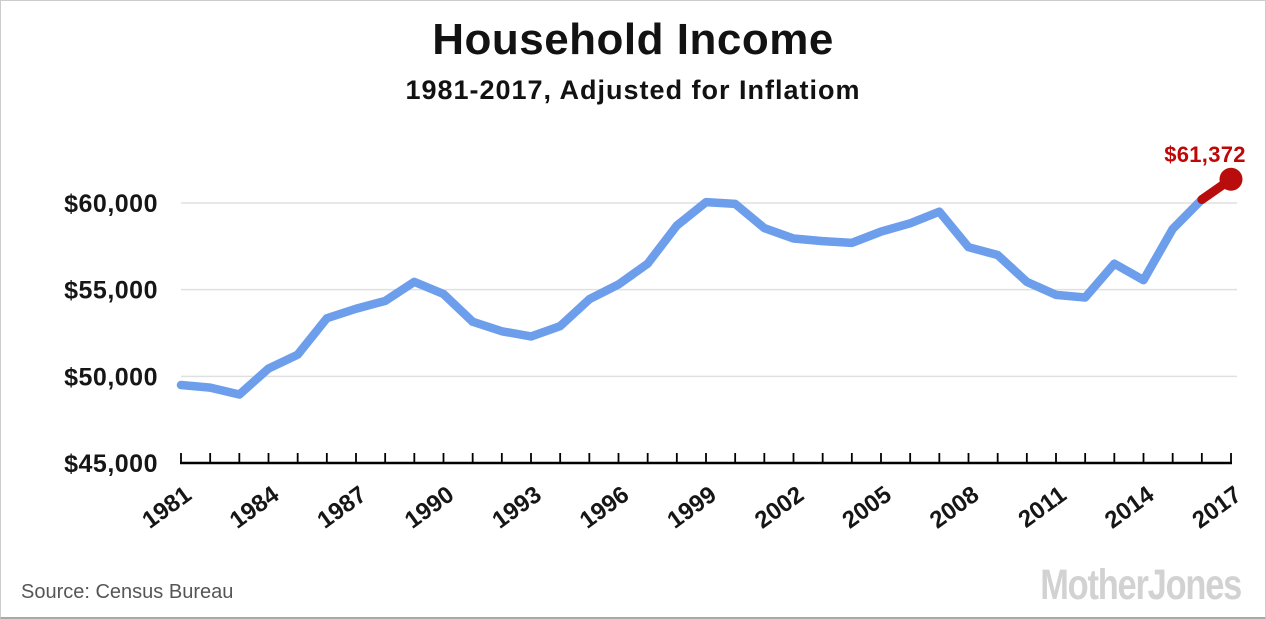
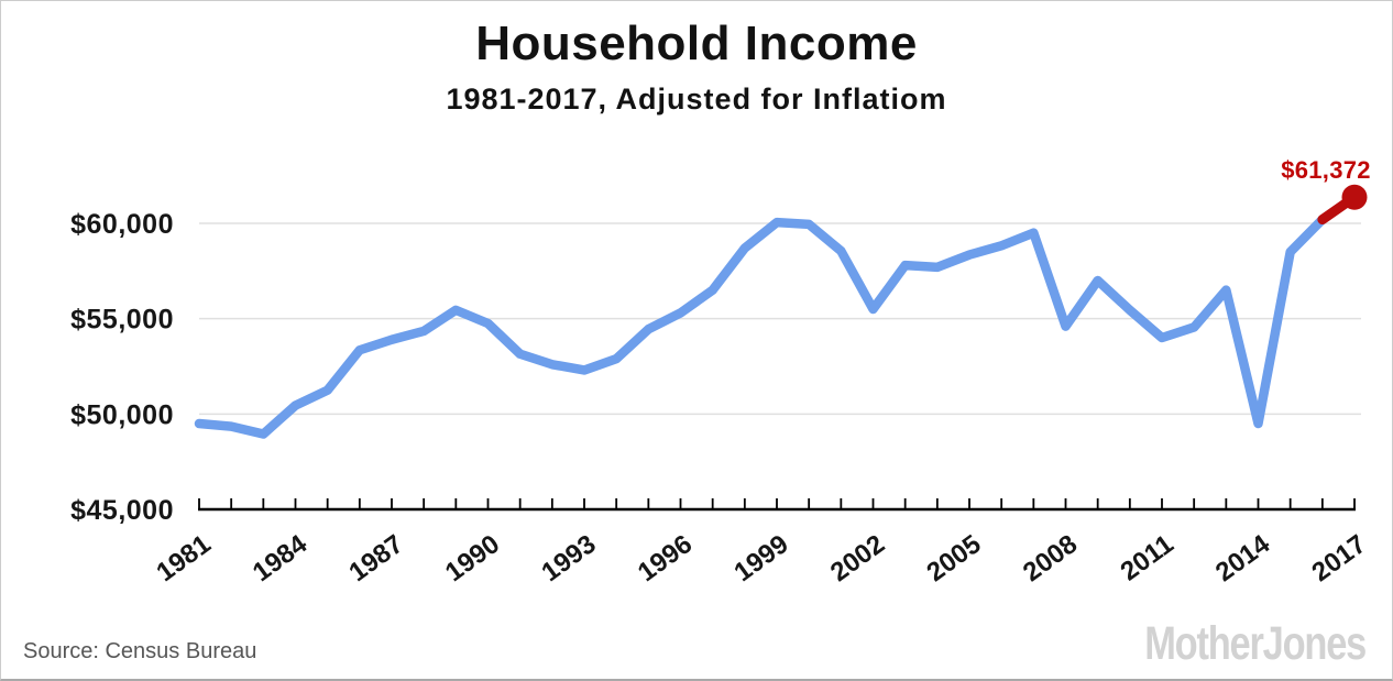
2002: $58000 -> $55500
2008: $57400 -> $54600
2011: $54700 -> $54000
2014: $55600 -> $49500
